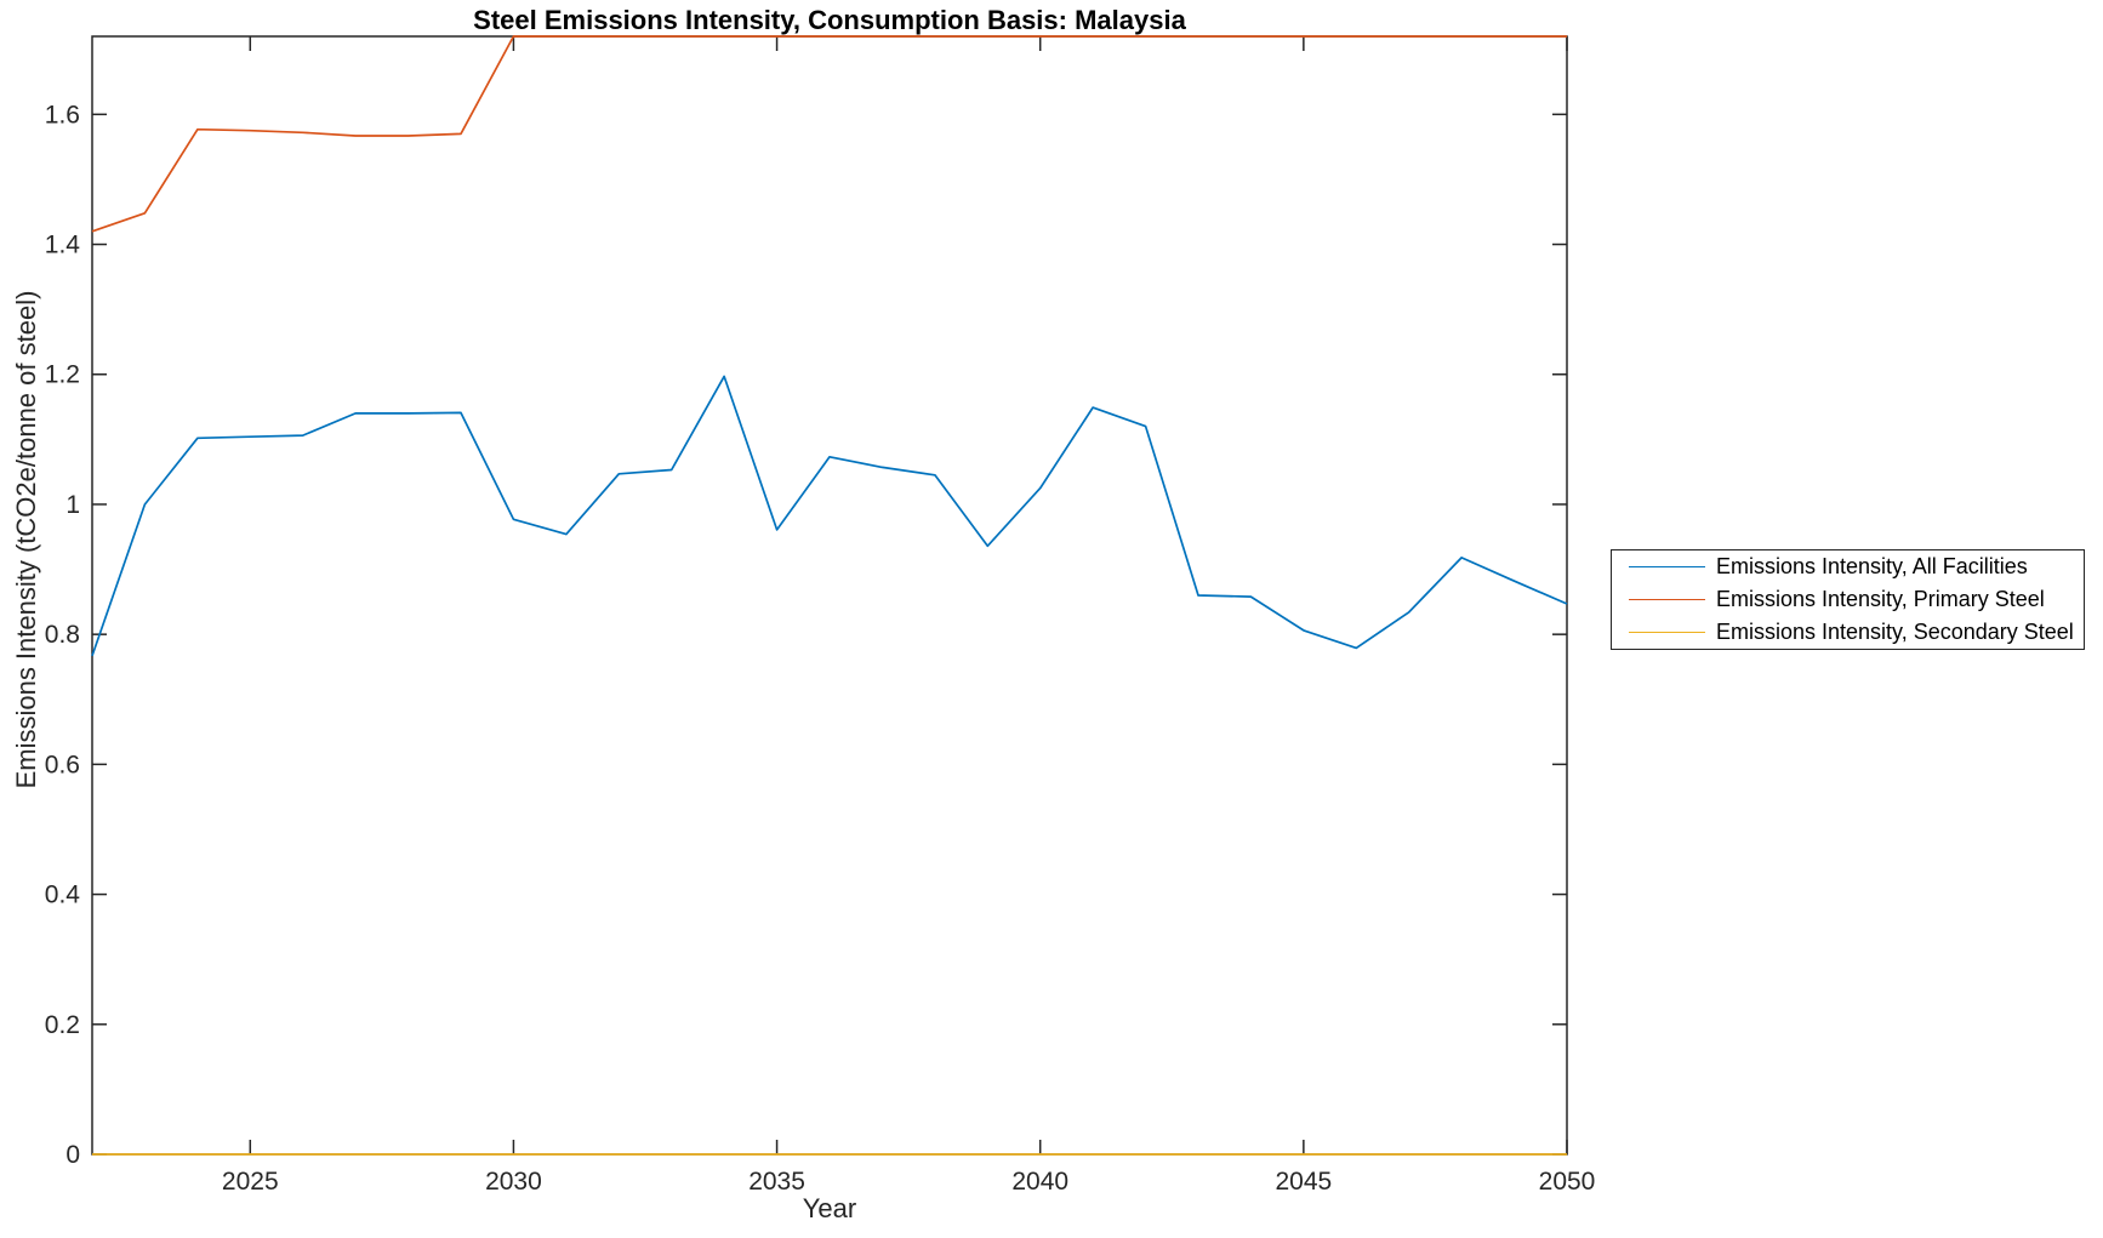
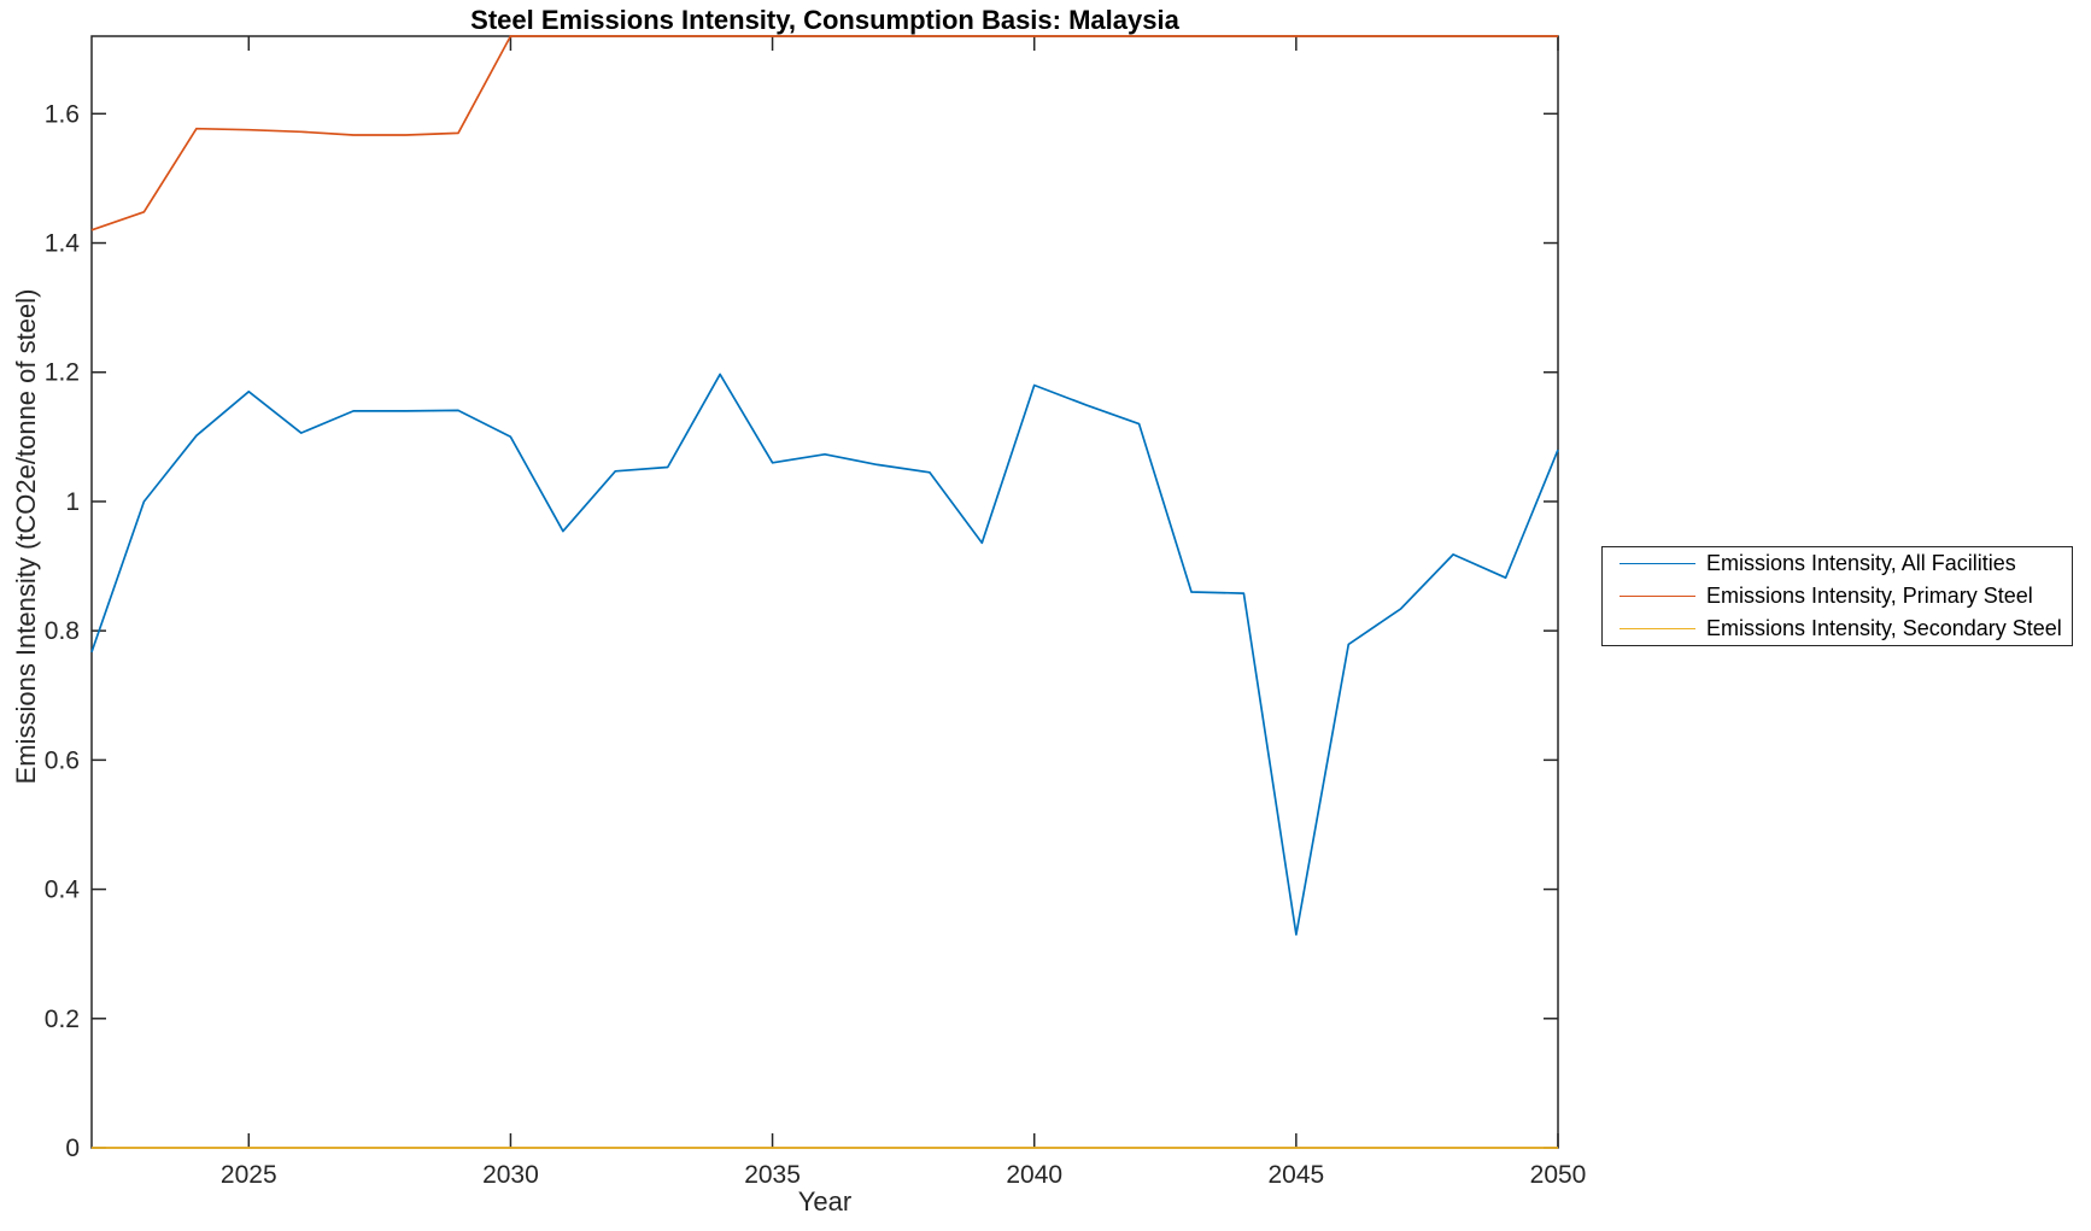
Emissions Intensity, All Facilities/2025: 1.10 -> 1.17
Emissions Intensity, All Facilities/2030: 0.98 -> 1.10
Emissions Intensity, All Facilities/2035: 0.96 -> 1.06
Emissions Intensity, All Facilities/2040: 1.02 -> 1.18
Emissions Intensity, All Facilities/2045: 0.81 -> 0.33
Emissions Intensity, All Facilities/2050: 0.85 -> 1.08
